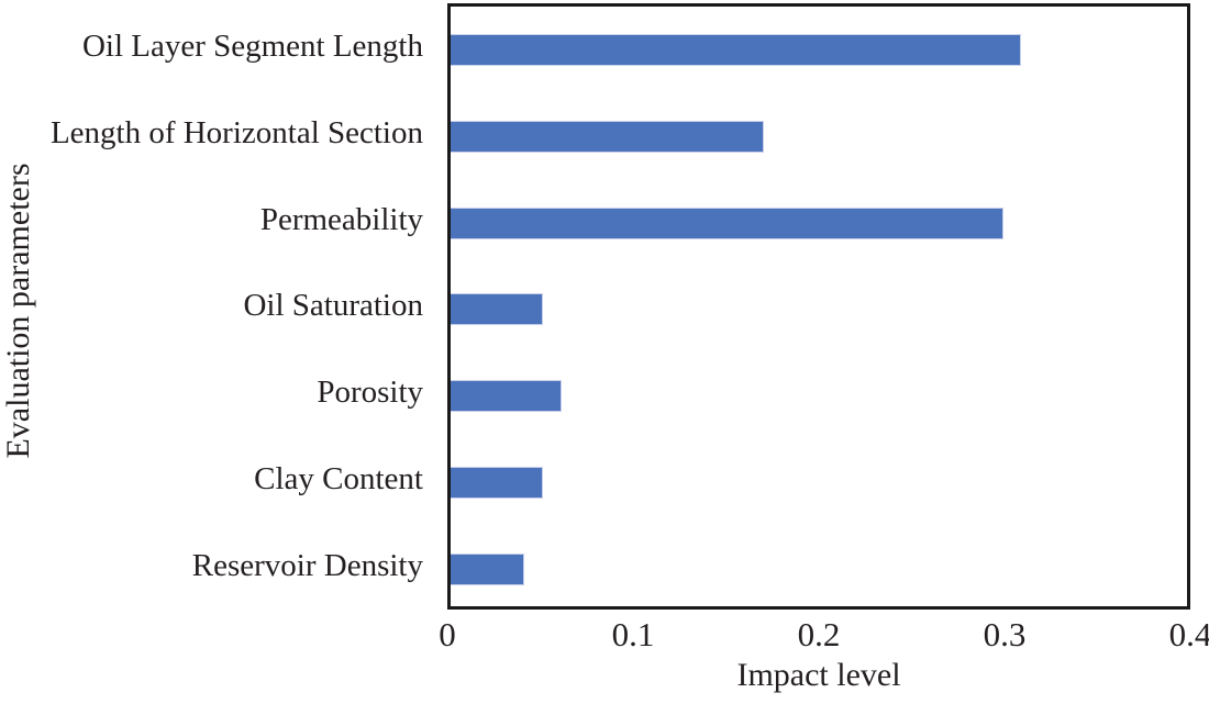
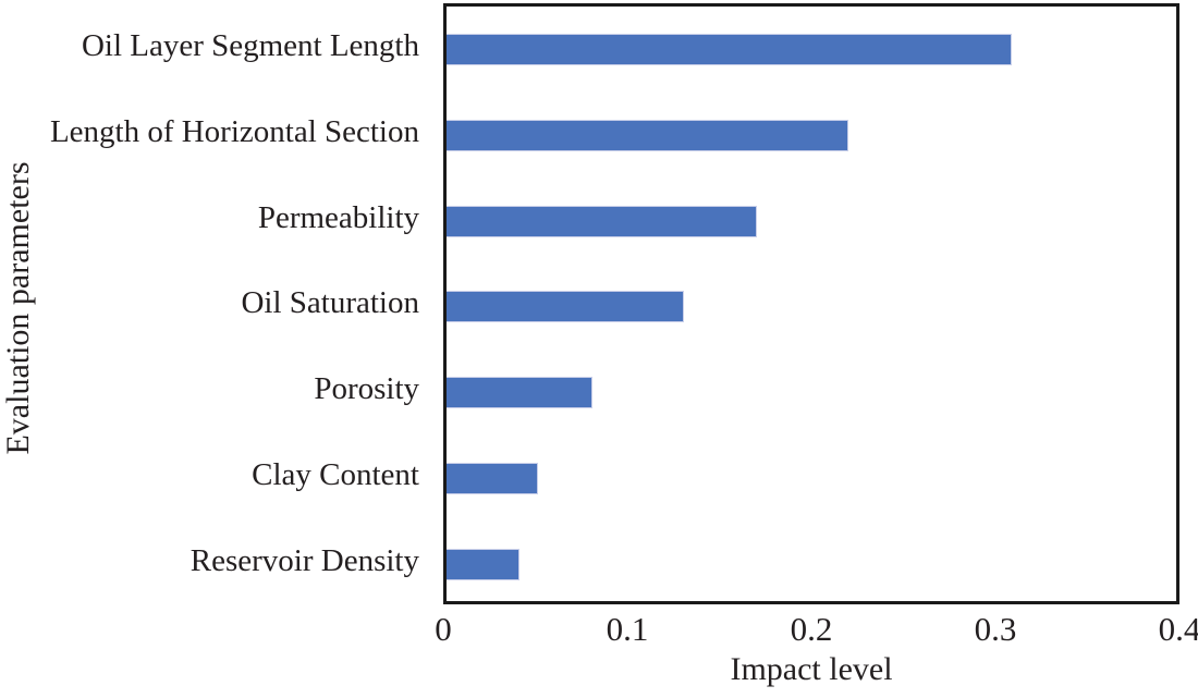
Length of Horizontal Section: 0.17 -> 0.22
Permeability: 0.30 -> 0.17
Oil Saturation: 0.05 -> 0.13
Porosity: 0.06 -> 0.08
